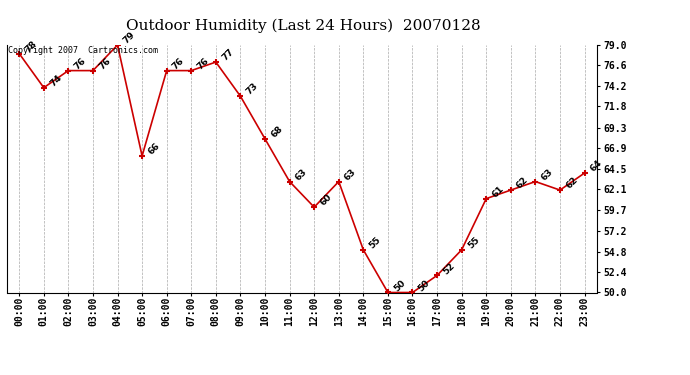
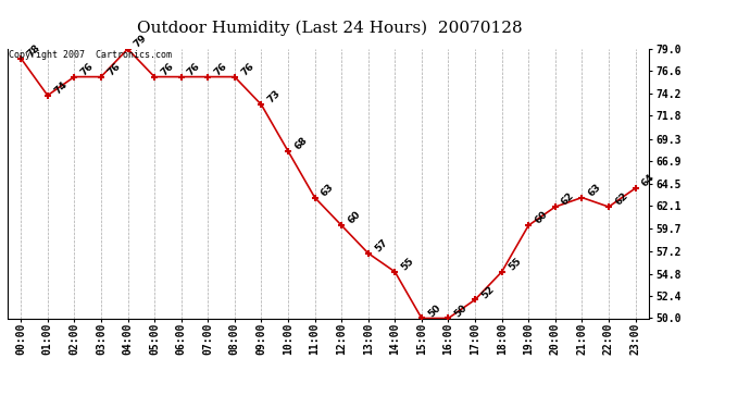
05:00: 66 -> 76
08:00: 77 -> 76
13:00: 63 -> 57
19:00: 61 -> 60
